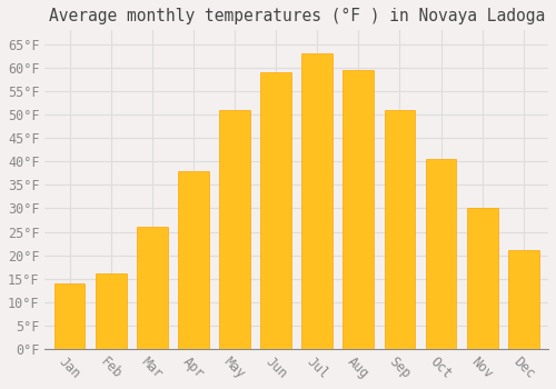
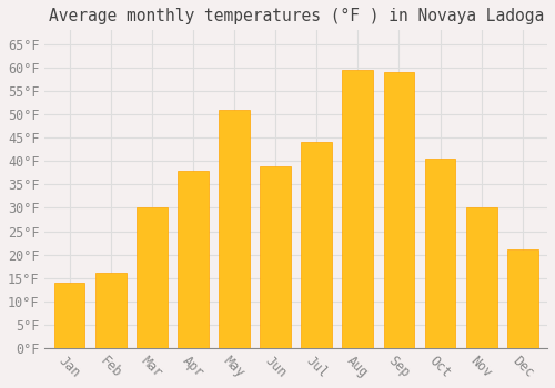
Mar: 26.0°F -> 30.0°F
Jun: 59.0°F -> 39.0°F
Jul: 63.0°F -> 44.0°F
Sep: 51.0°F -> 59.0°F
